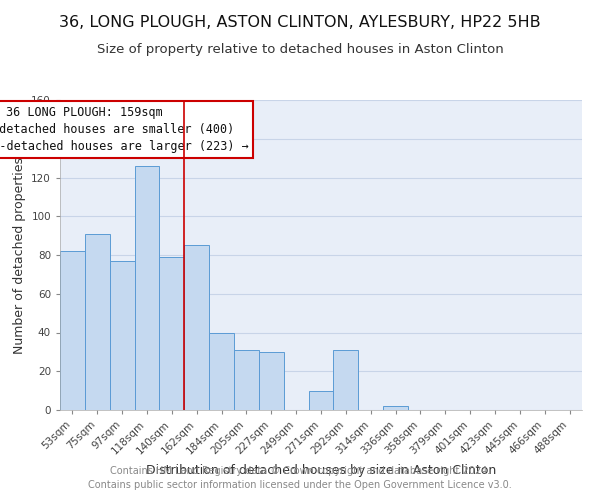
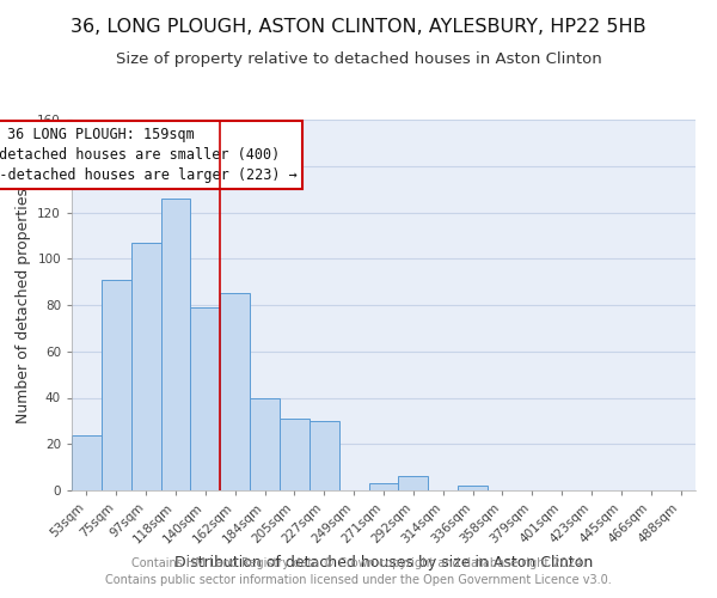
53sqm: 82 -> 24
97sqm: 77 -> 107
271sqm: 10 -> 3
292sqm: 31 -> 6
